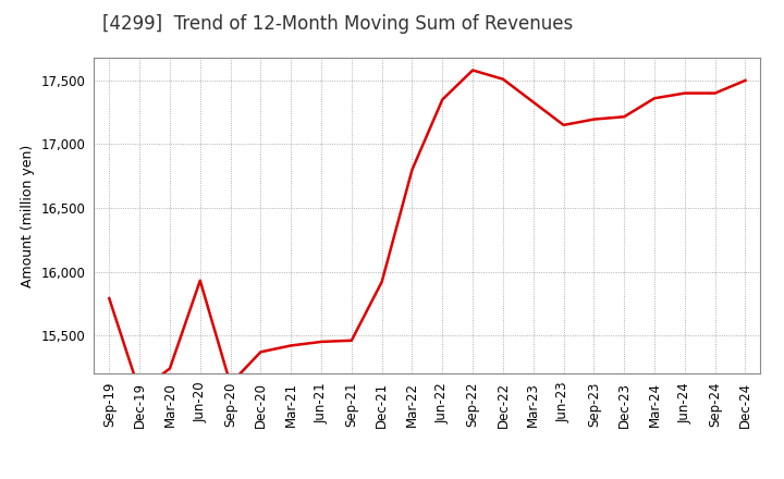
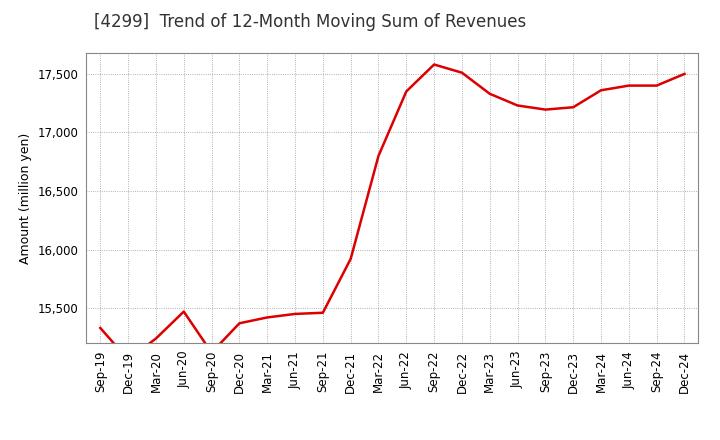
Sep-19: 15,790 -> 15,330
Jun-20: 15,930 -> 15,470
Jun-23: 17,150 -> 17,230
